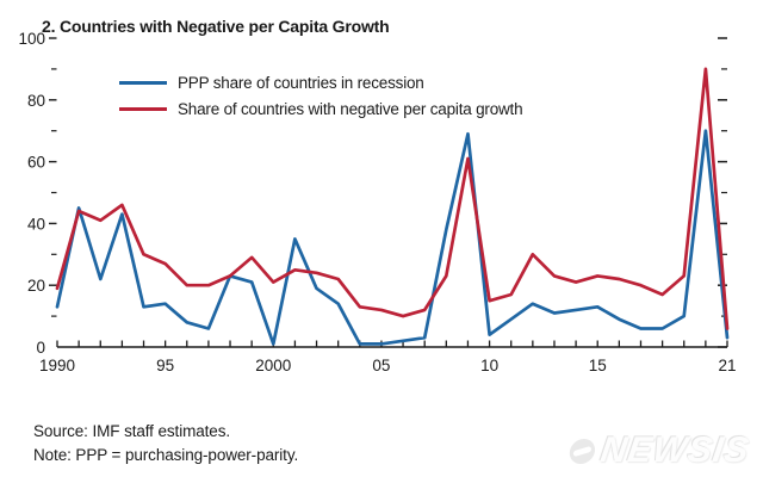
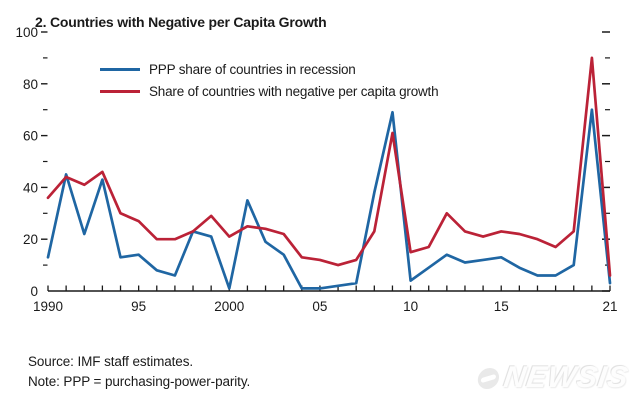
Share of countries with negative per capita growth/1990: 19 -> 36
